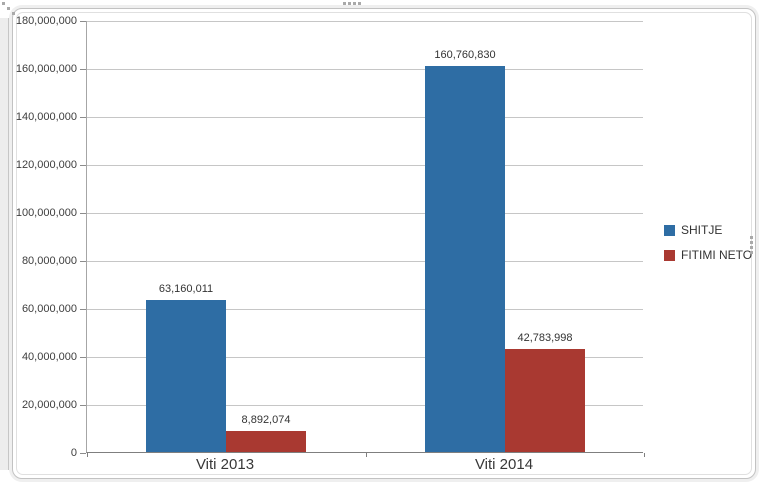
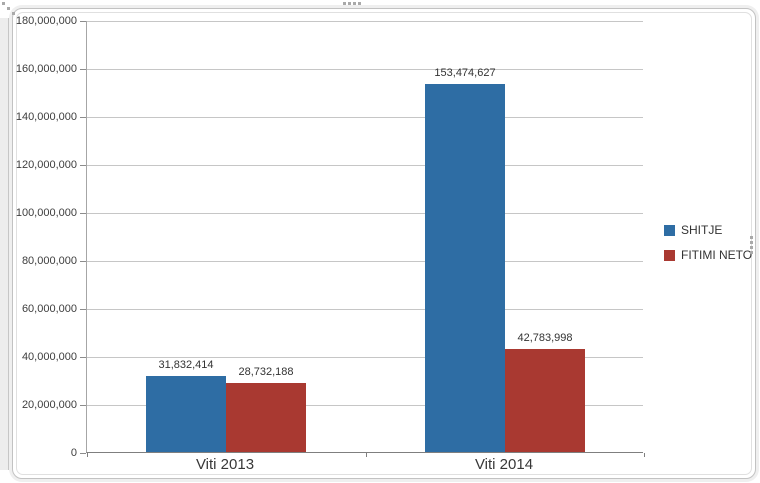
SHITJE/Viti 2013: 63,160,011 -> 31,832,414
FITIMI NETO/Viti 2013: 8,892,074 -> 28,732,188
SHITJE/Viti 2014: 160,760,830 -> 153,474,627
